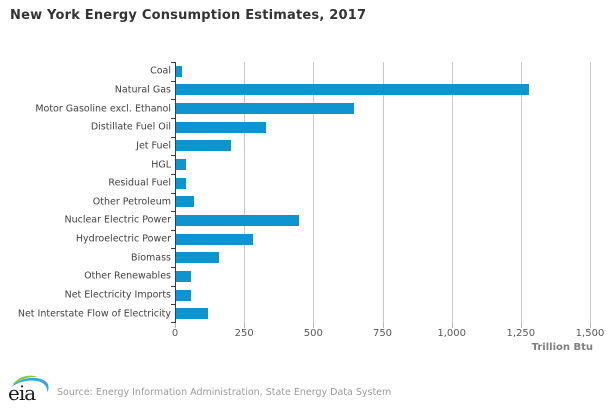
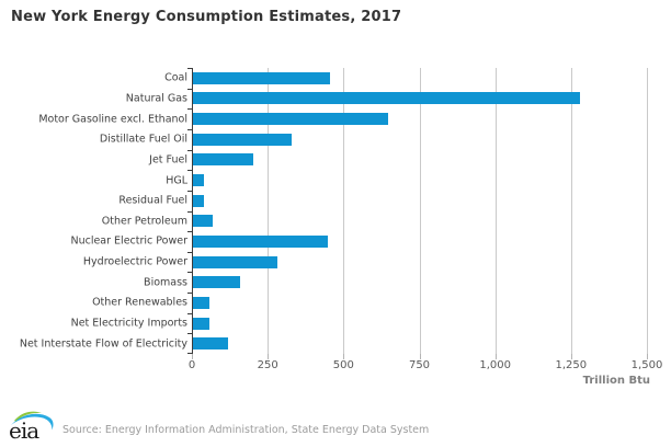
Coal: 20 -> 450
